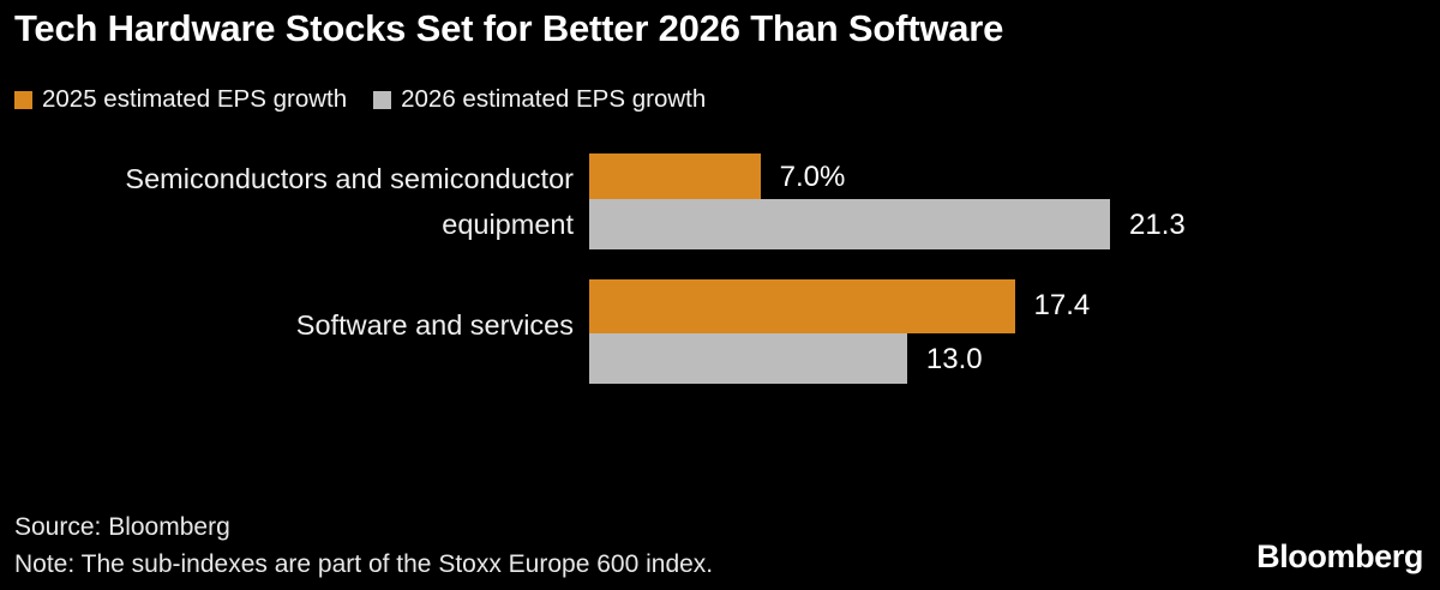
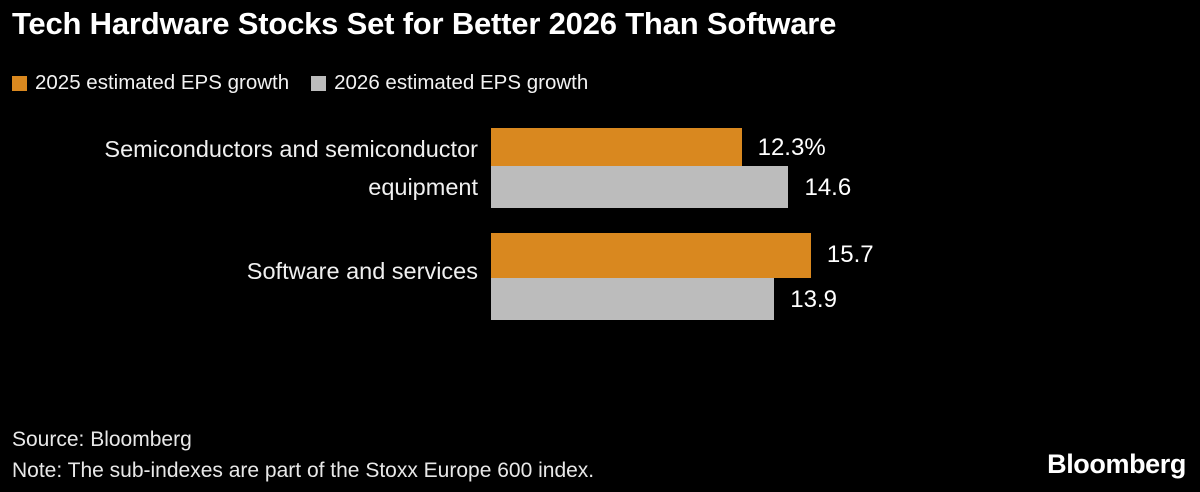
2025 estimated EPS growth/Semiconductors and semiconductor equipment: 7.0% -> 12.3%
2026 estimated EPS growth/Semiconductors and semiconductor equipment: 21.3 -> 14.6
2025 estimated EPS growth/Software and services: 17.4 -> 15.7
2026 estimated EPS growth/Software and services: 13.0 -> 13.9
